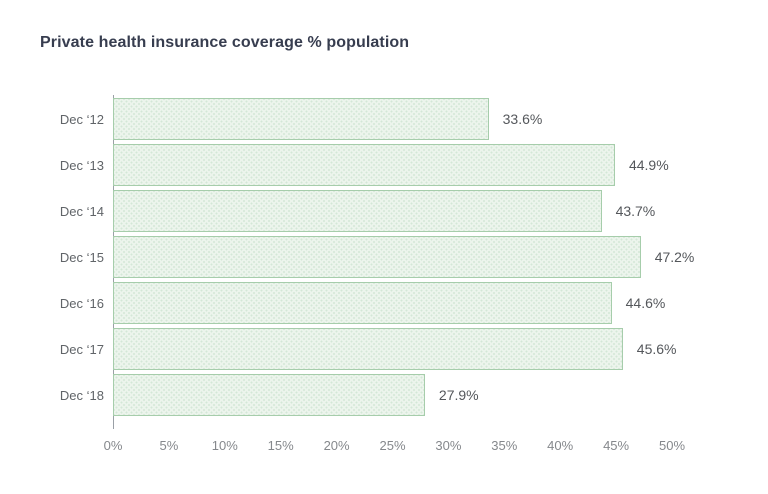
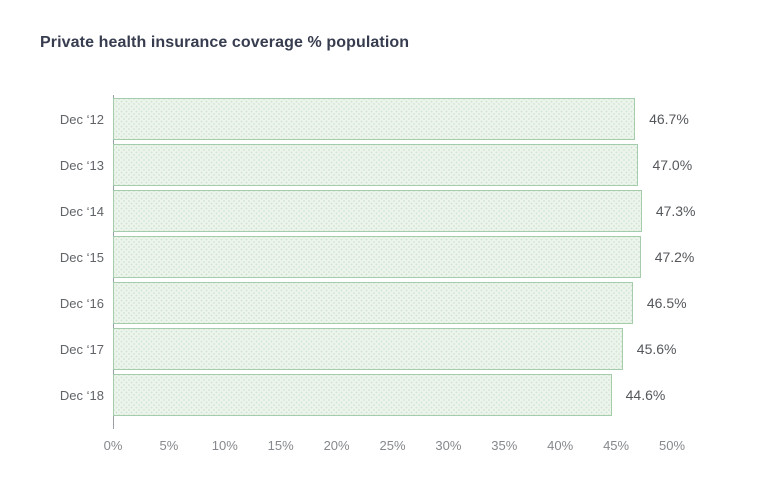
Dec ‘12: 33.6% -> 46.7%
Dec ‘13: 44.9% -> 47.0%
Dec ‘14: 43.7% -> 47.3%
Dec ‘16: 44.6% -> 46.5%
Dec ‘18: 27.9% -> 44.6%
